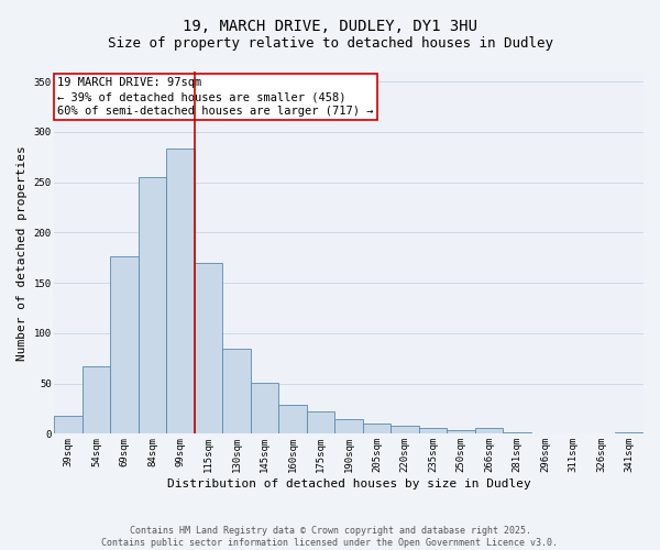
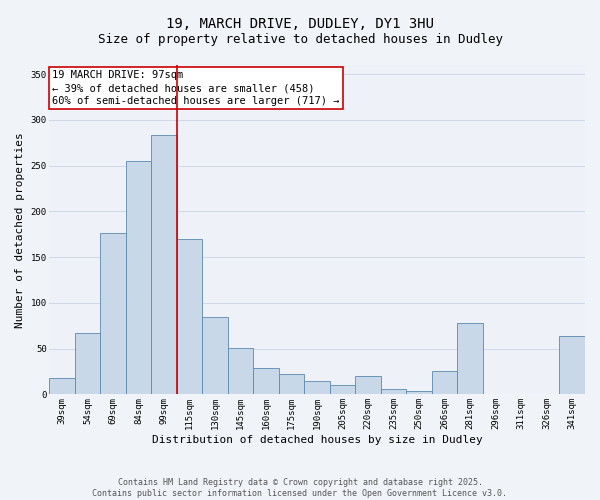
220sqm: 8 -> 20
266sqm: 6 -> 26
281sqm: 2 -> 78
341sqm: 2 -> 64
